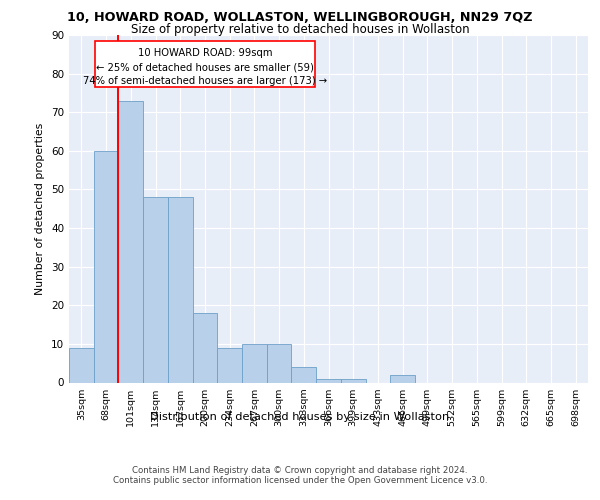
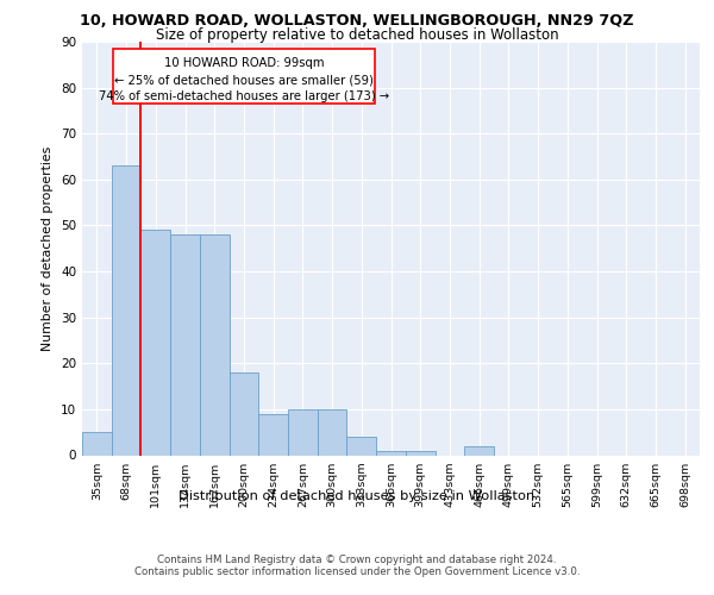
35sqm: 9 -> 5
68sqm: 60 -> 63
101sqm: 73 -> 49
